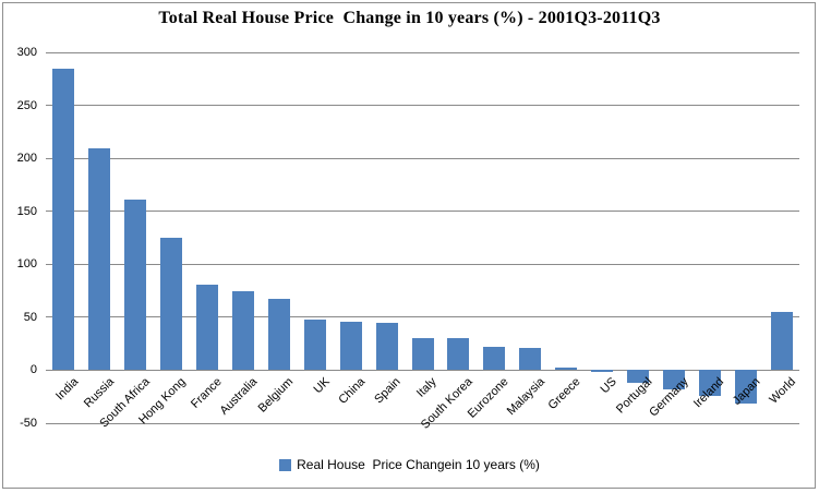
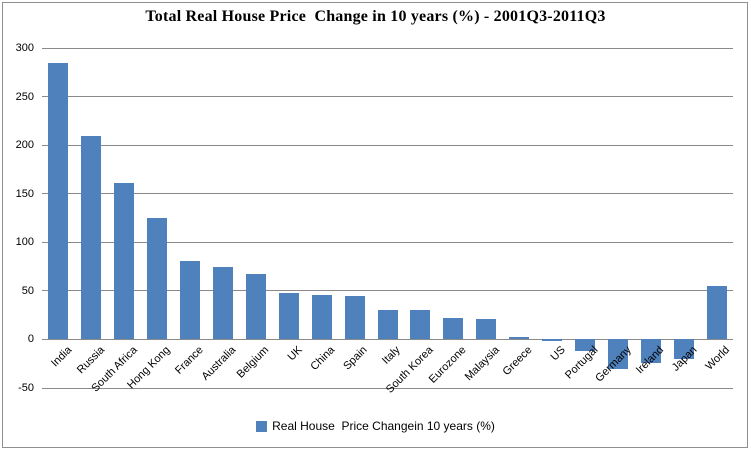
Germany: -20 -> -30
Japan: -30 -> -20
